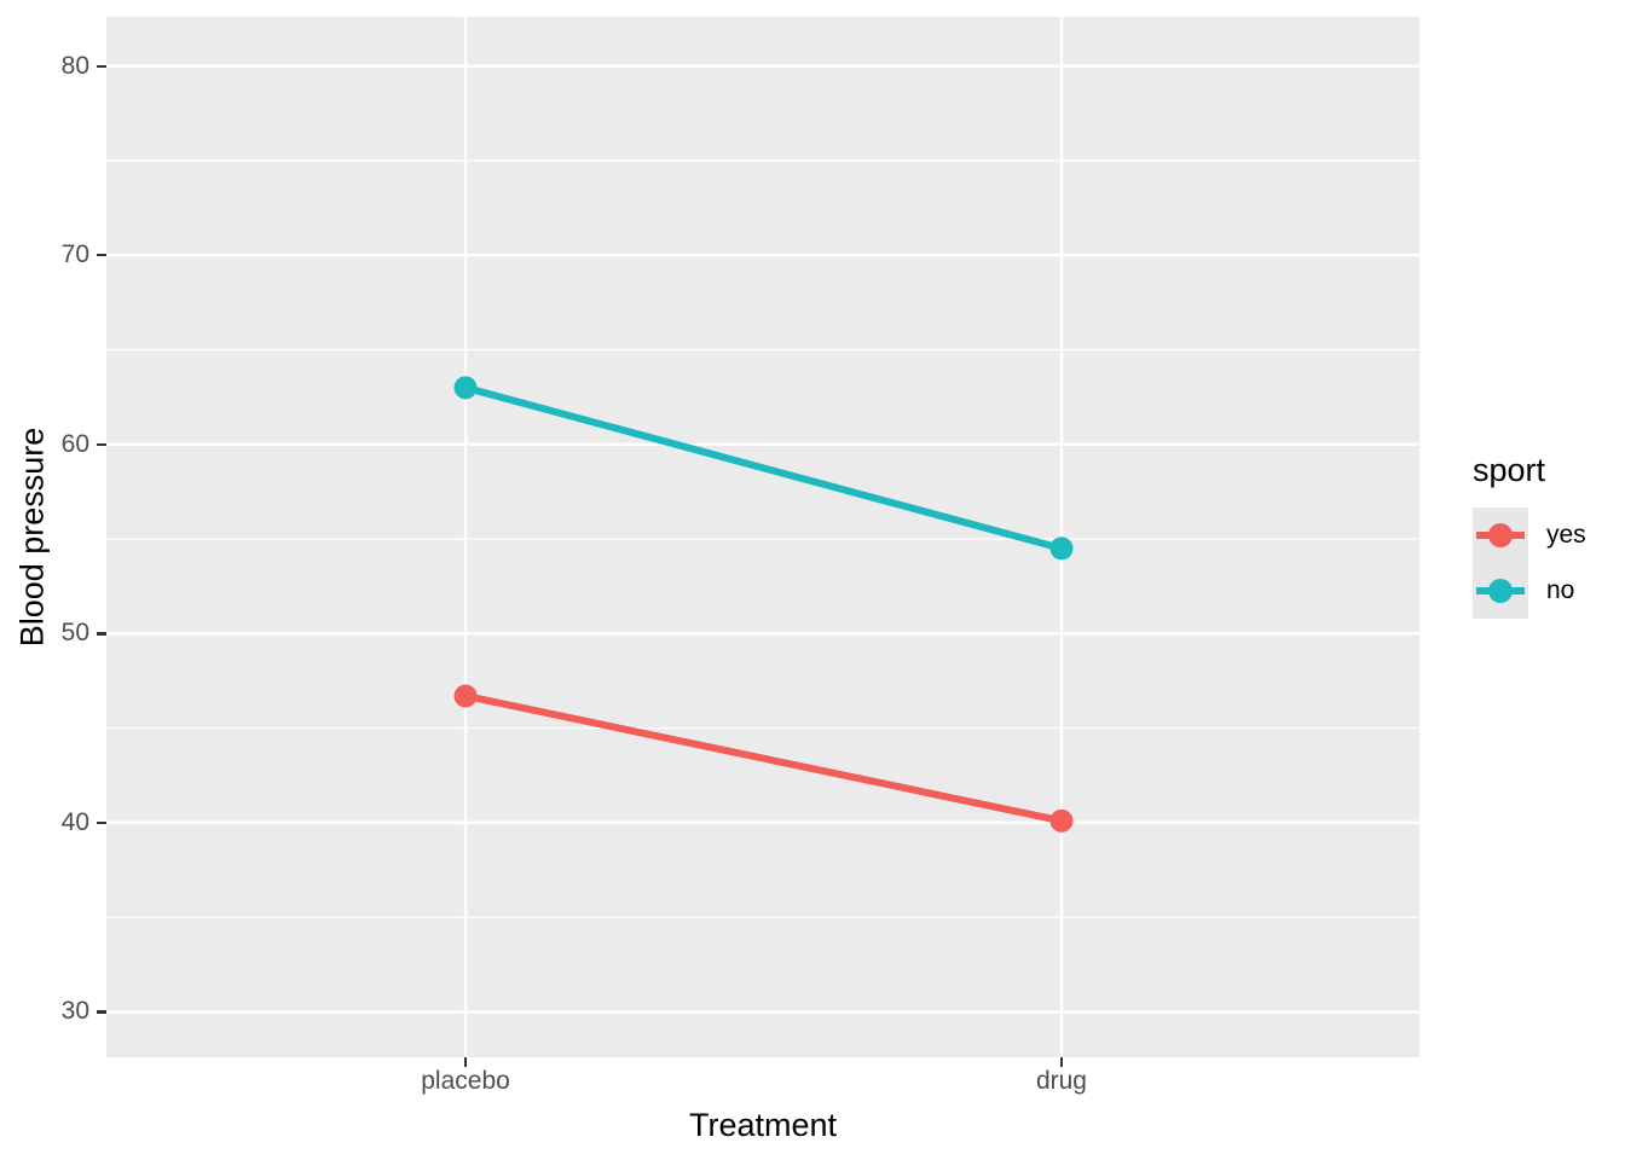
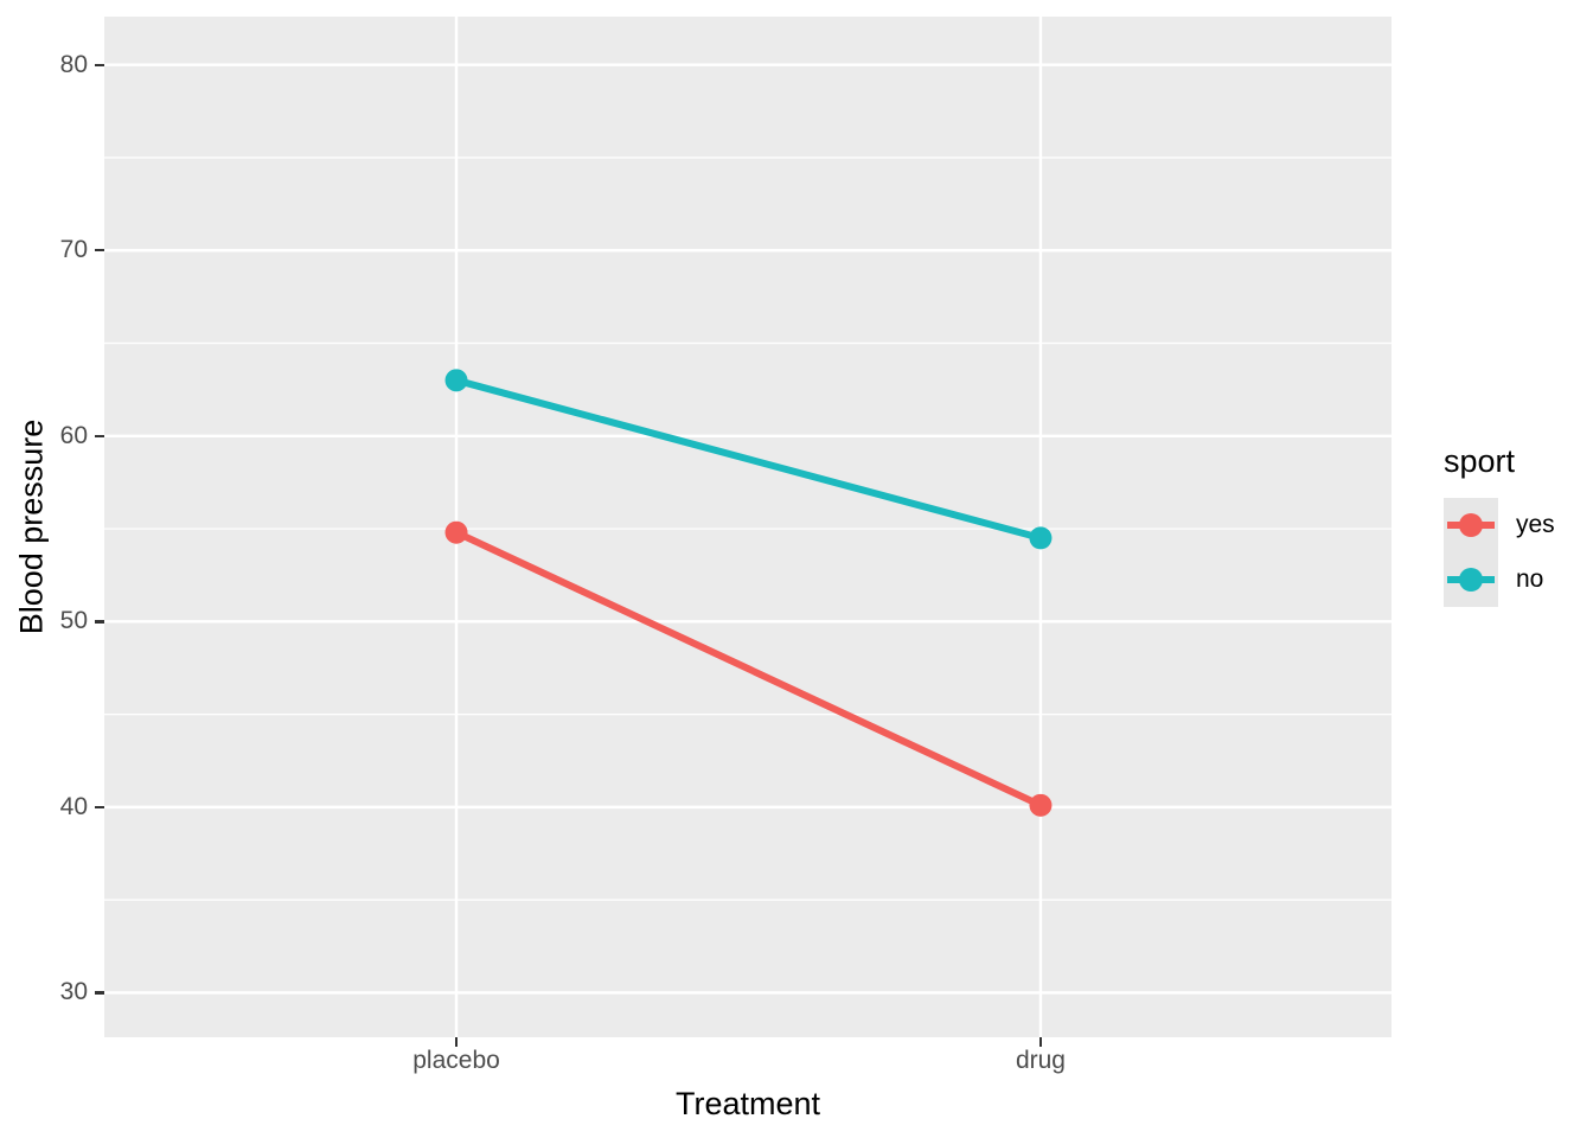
yes/placebo: 46.7 -> 54.8
